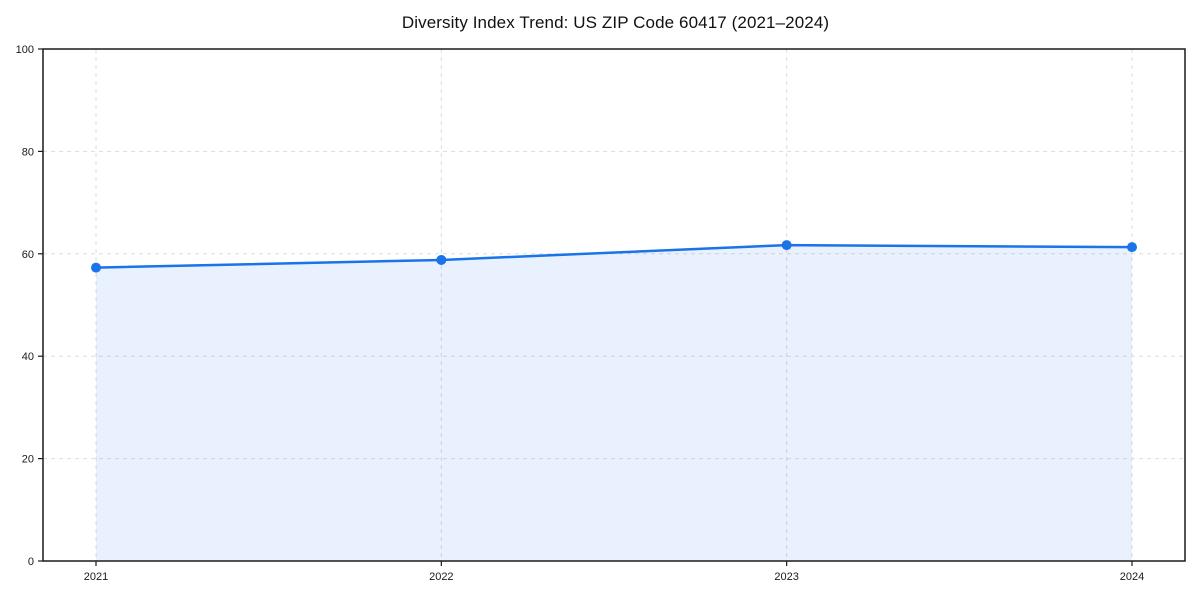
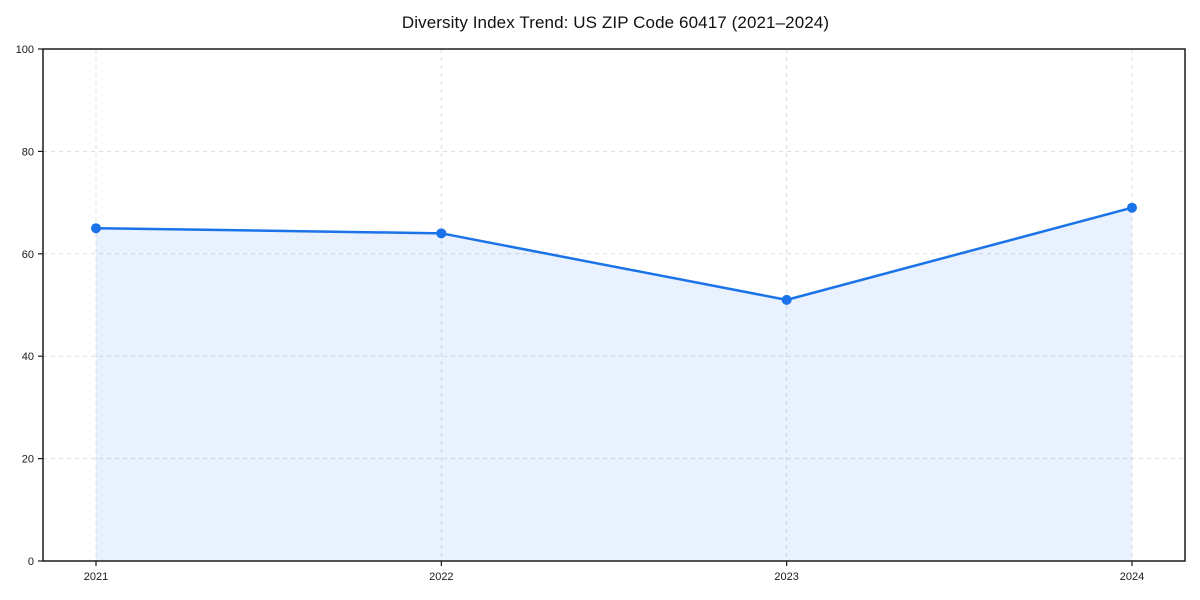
2021: 57 -> 65
2022: 59 -> 64
2023: 62 -> 51
2024: 61 -> 69
